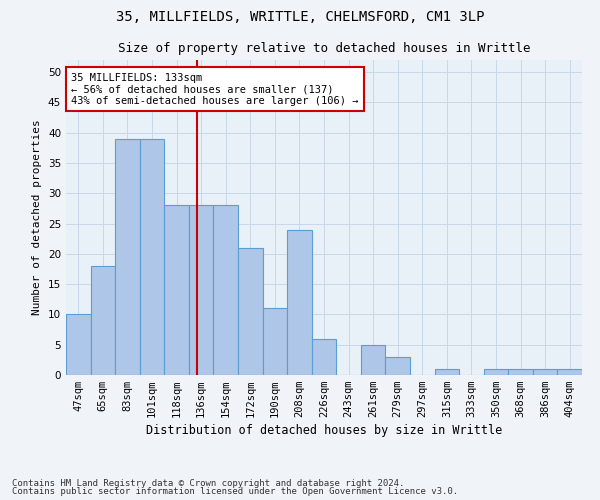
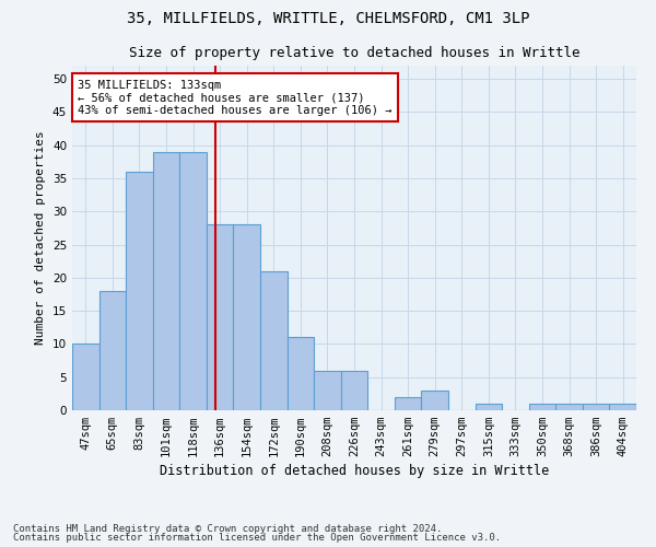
83sqm: 39 -> 36
118sqm: 28 -> 39
208sqm: 24 -> 6
261sqm: 5 -> 2
